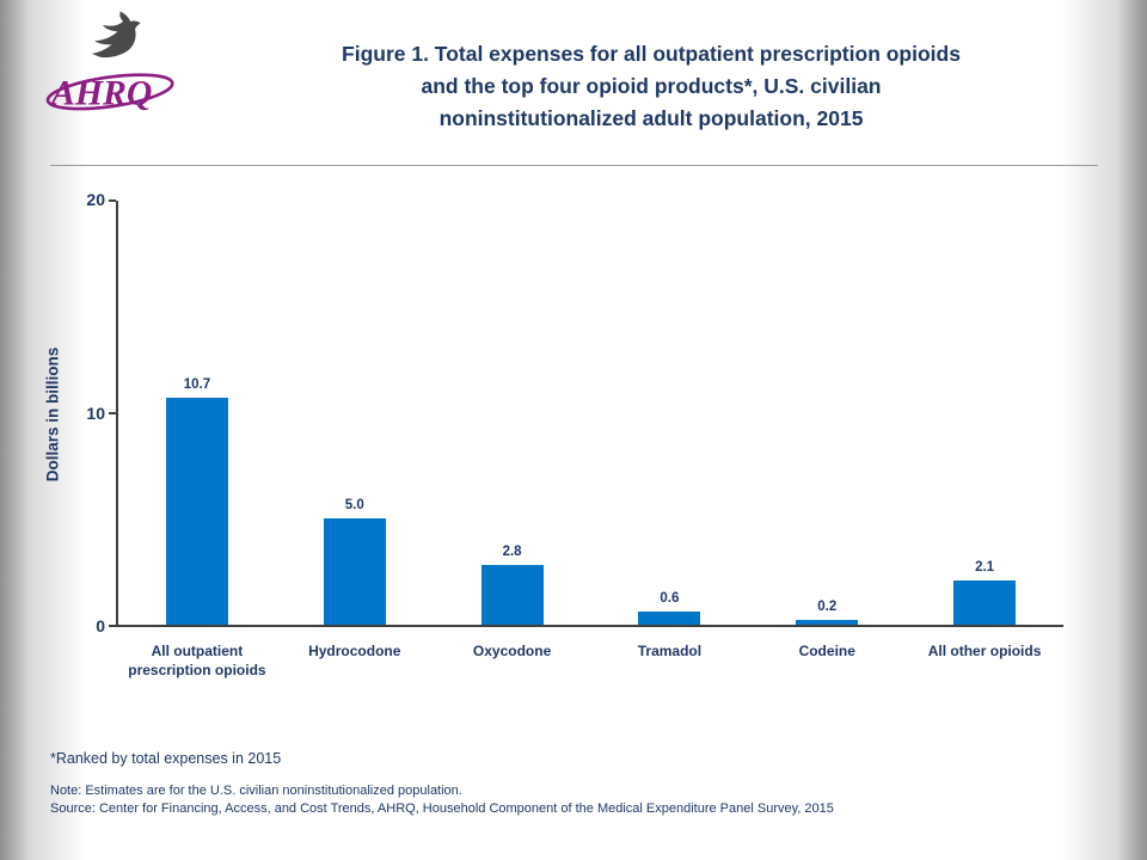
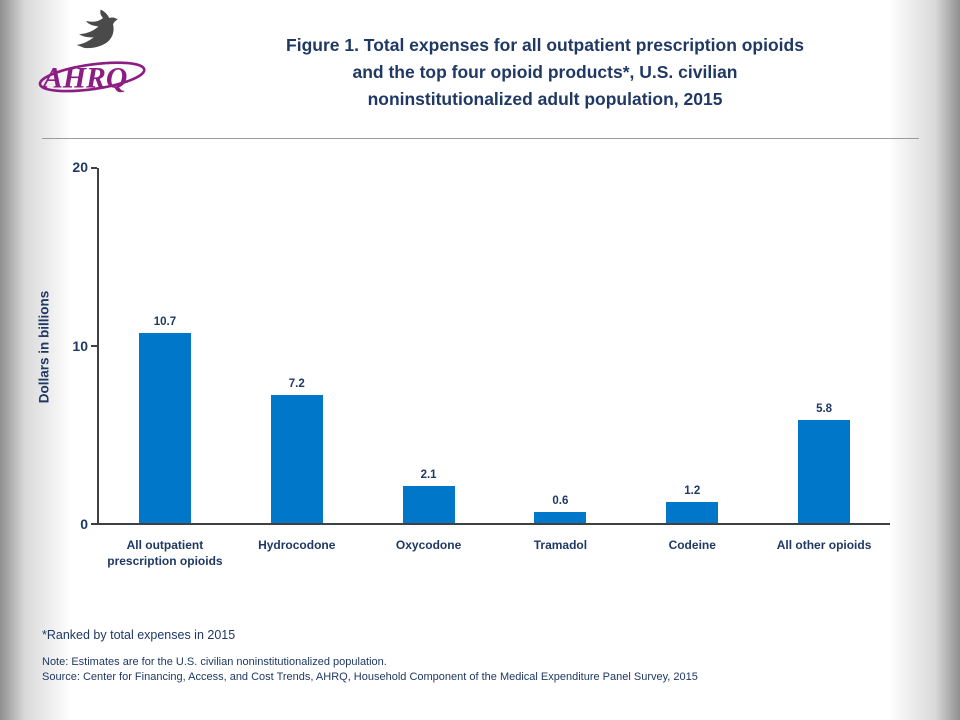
Hydrocodone: 5.0 -> 7.2
Oxycodone: 2.8 -> 2.1
Codeine: 0.2 -> 1.2
All other opioids: 2.1 -> 5.8
